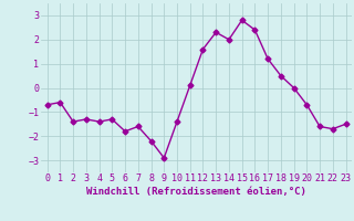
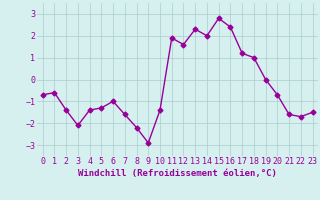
3: -1.3 -> -2.1
6: -1.8 -> -1.0
11: 0.1 -> 1.9
18: 0.5 -> 1.0
